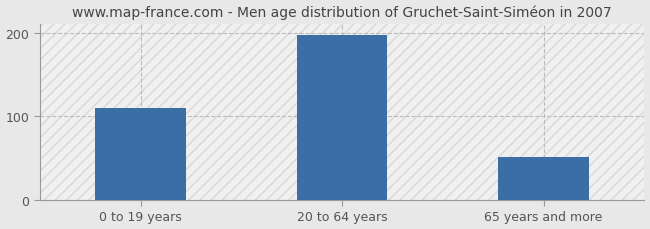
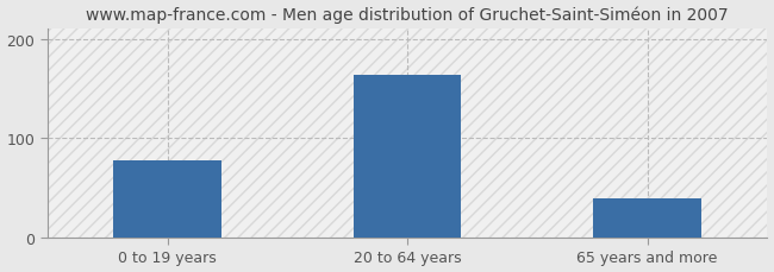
0 to 19 years: 110 -> 78
20 to 64 years: 197 -> 164
65 years and more: 52 -> 40
